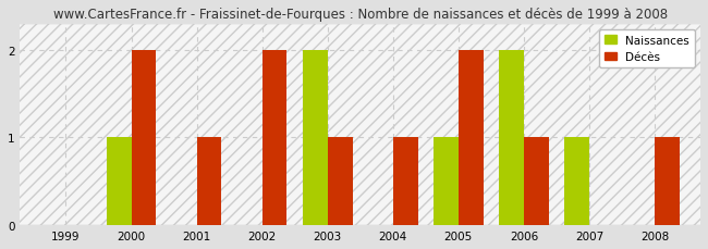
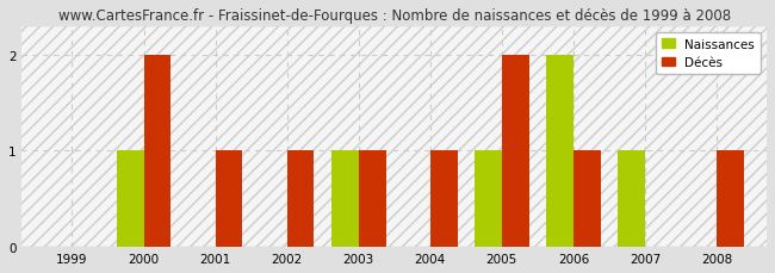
Décès/2002: 2 -> 1
Naissances/2003: 2 -> 1
